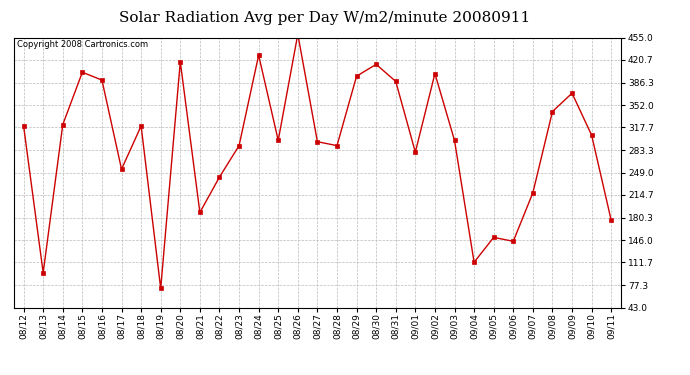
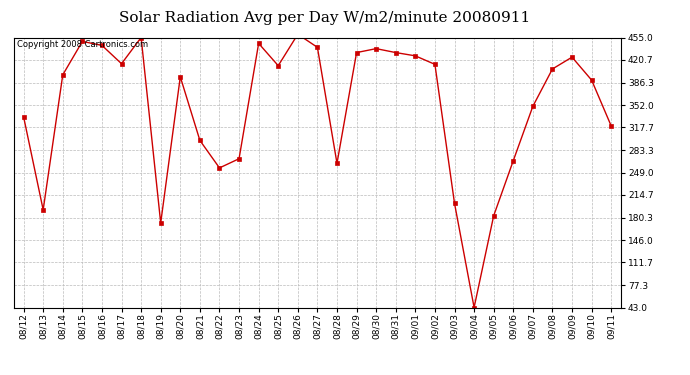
08/12: 320 -> 334
08/13: 96 -> 192
08/14: 322 -> 398
08/15: 402 -> 449
08/16: 390 -> 443
08/17: 254 -> 415
08/18: 320 -> 455
08/19: 72 -> 172
08/20: 418 -> 395
08/21: 188 -> 298
08/22: 242 -> 256
08/23: 290 -> 270
08/24: 428 -> 446
08/25: 298 -> 412
08/27: 296 -> 440
08/28: 290 -> 263
08/29: 396 -> 432
08/30: 414 -> 438
08/31: 388 -> 432
09/01: 280 -> 427
09/02: 400 -> 414
09/03: 298 -> 202
09/04: 112 -> 43
09/05: 150 -> 183
09/06: 144 -> 267
09/07: 218 -> 350
09/08: 342 -> 407
09/09: 370 -> 425
09/10: 306 -> 390
09/11: 176 -> 320
